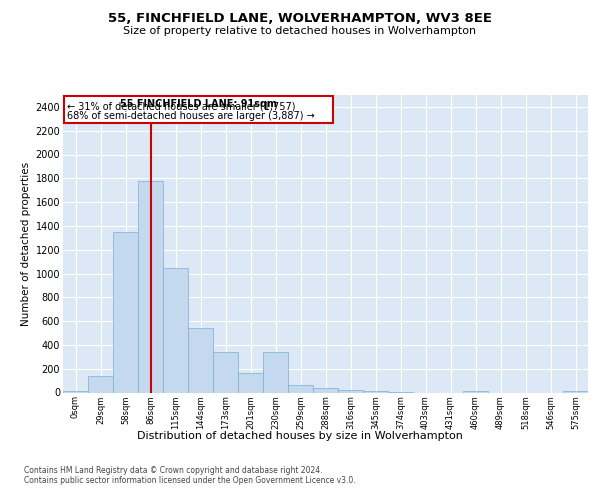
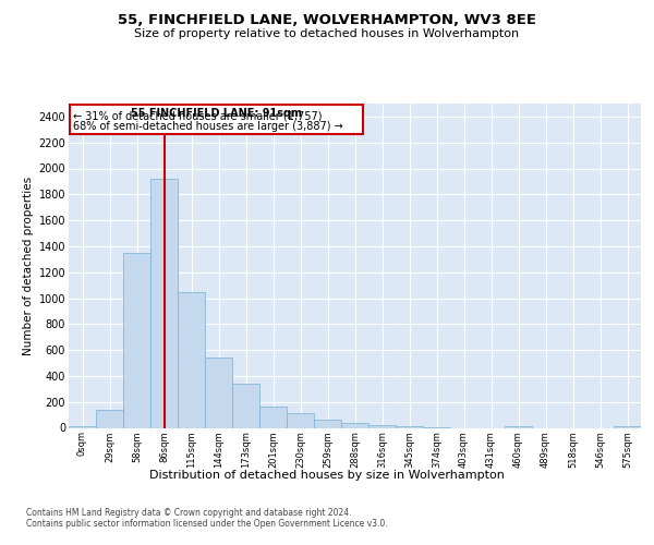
86sqm: 1780 -> 1920
230sqm: 340 -> 110
